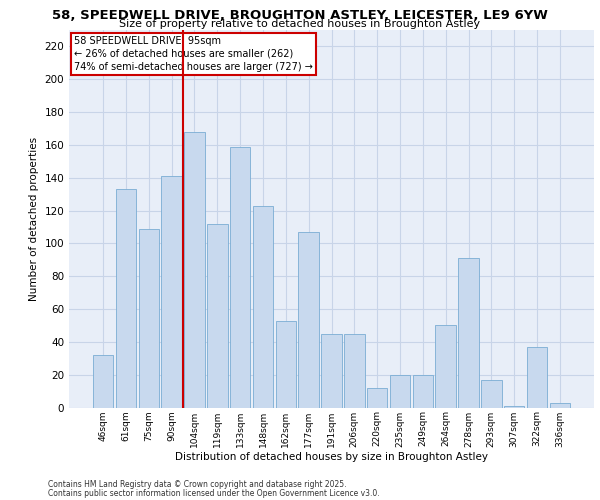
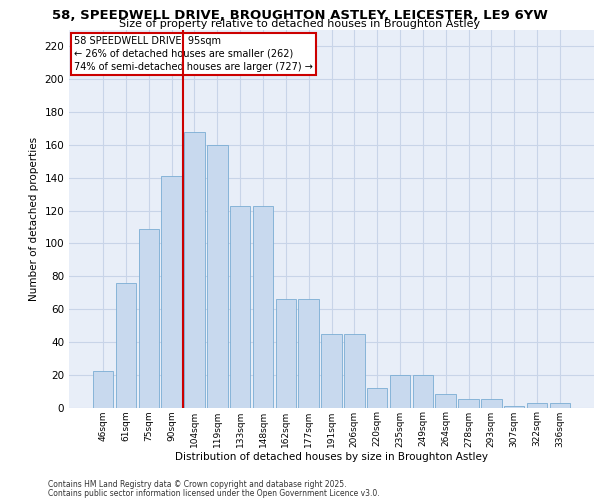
46sqm: 32 -> 22
61sqm: 133 -> 76
119sqm: 112 -> 160
133sqm: 159 -> 123
162sqm: 53 -> 66
177sqm: 107 -> 66
264sqm: 50 -> 8
278sqm: 91 -> 5
293sqm: 17 -> 5
322sqm: 37 -> 3
